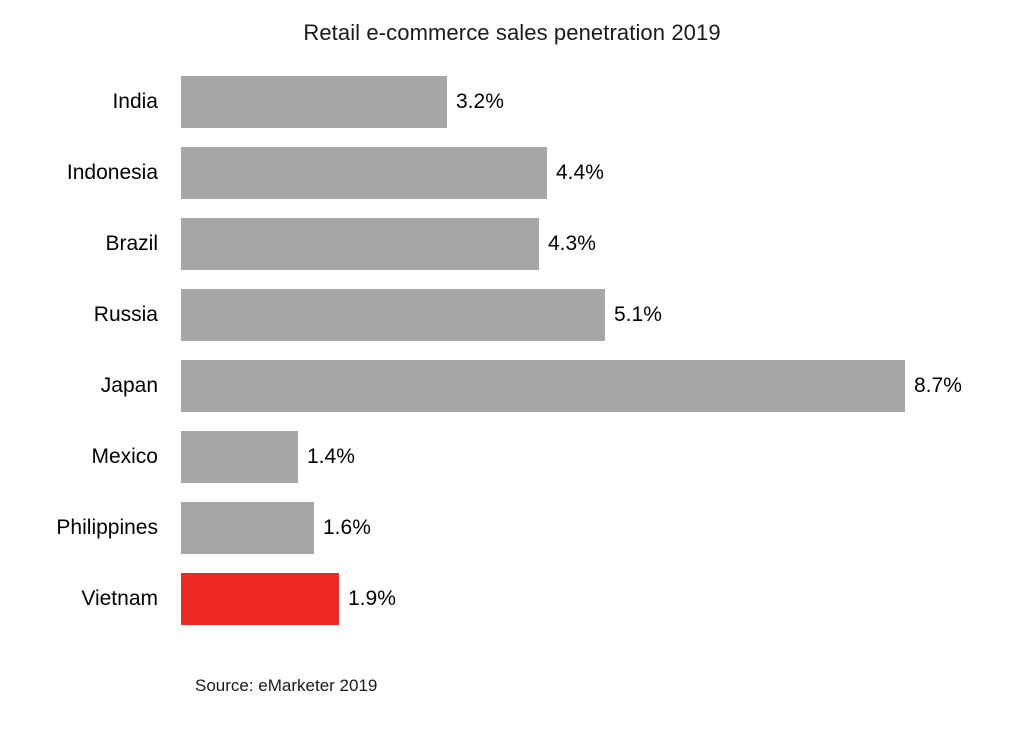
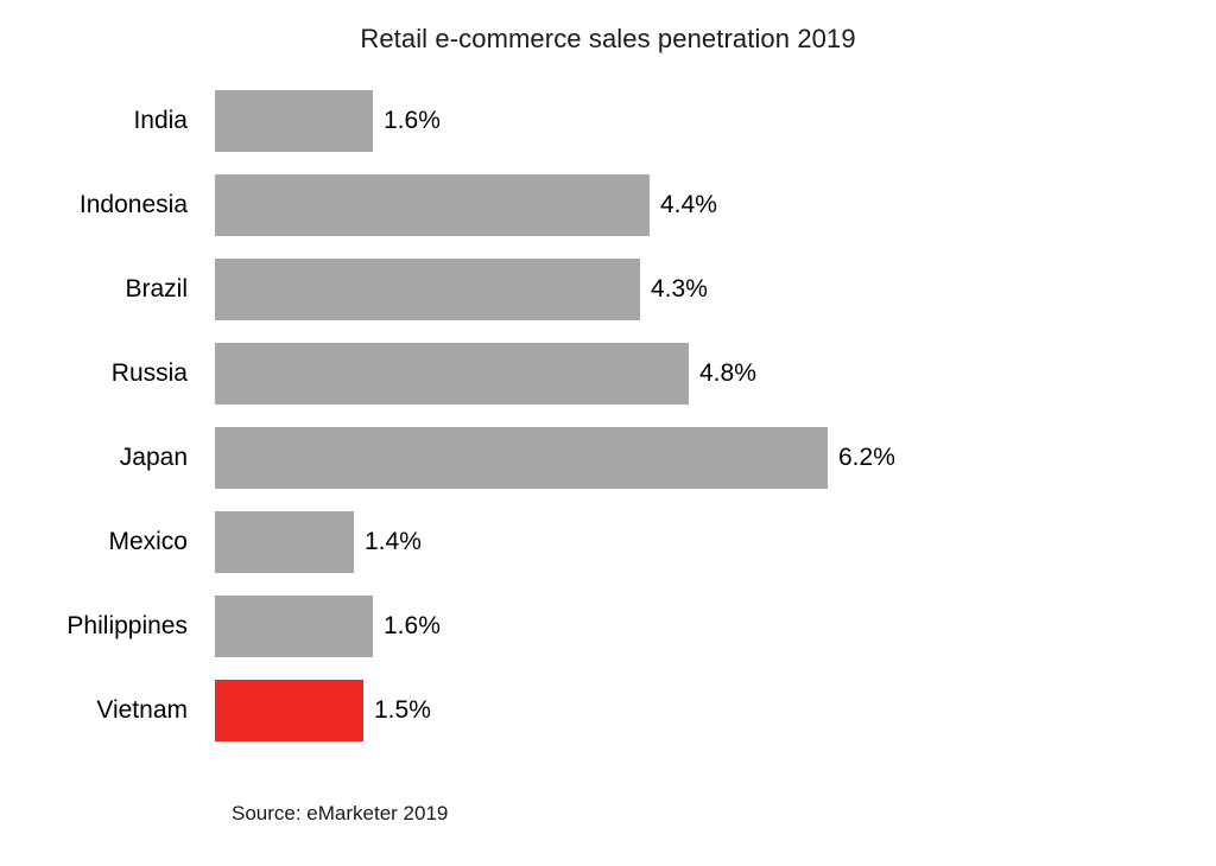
India: 3.2% -> 1.6%
Russia: 5.1% -> 4.8%
Japan: 8.7% -> 6.2%
Vietnam: 1.9% -> 1.5%
